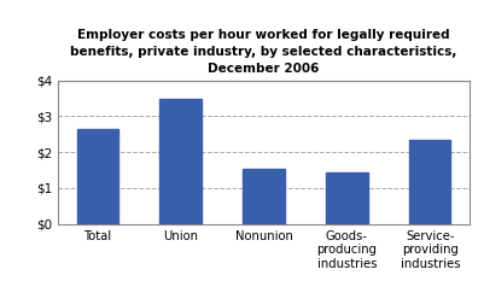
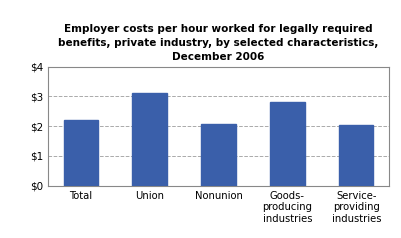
Total: $2.65 -> $2.20
Union: $3.50 -> $3.12
Nonunion: $1.55 -> $2.07
Goods- producing industries: $1.45 -> $2.80
Service- providing industries: $2.35 -> $2.04
